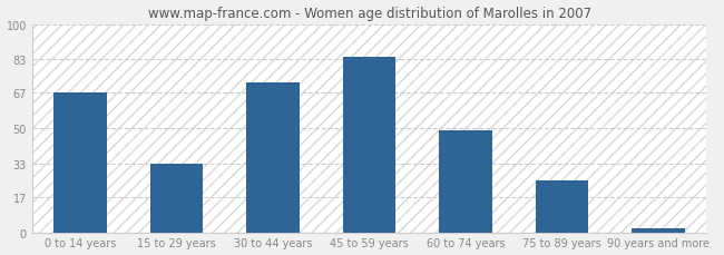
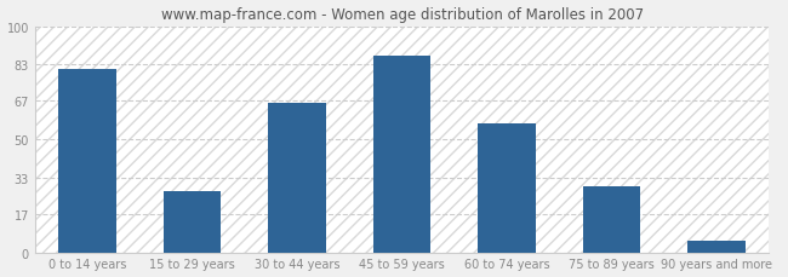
0 to 14 years: 67 -> 81
15 to 29 years: 33 -> 27
30 to 44 years: 72 -> 66
45 to 59 years: 84 -> 87
60 to 74 years: 49 -> 57
75 to 89 years: 25 -> 29
90 years and more: 2 -> 5
